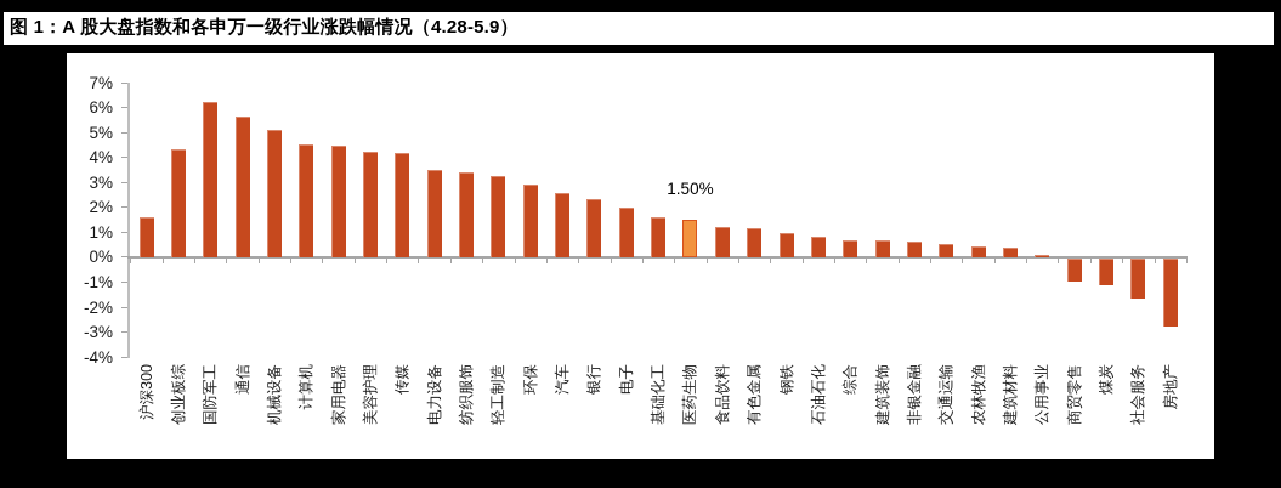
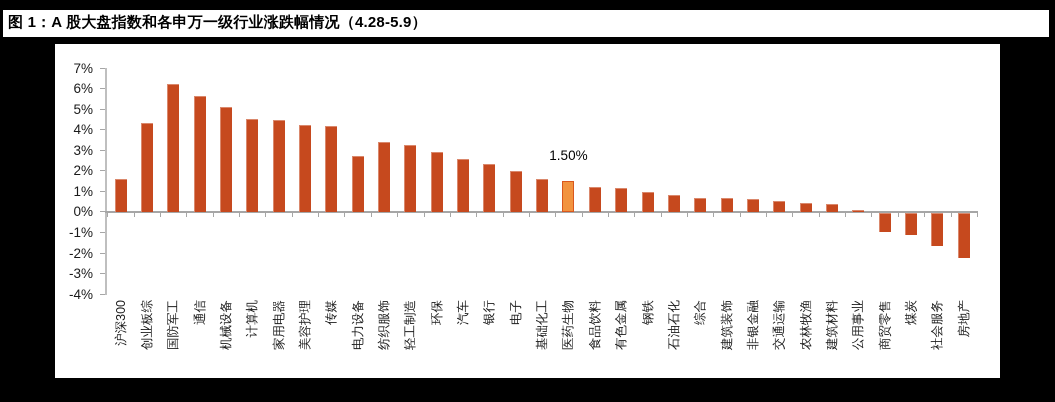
电力设备: 3.5% -> 2.7%
房地产: -2.7% -> -2.2%
